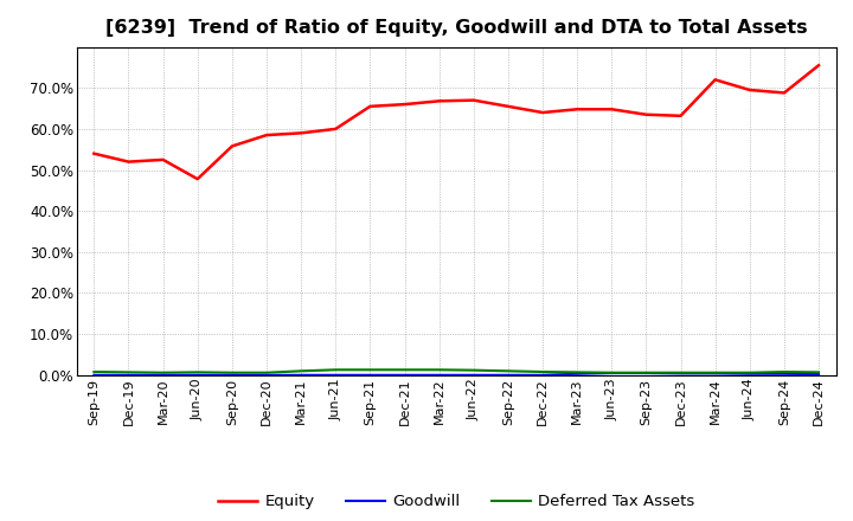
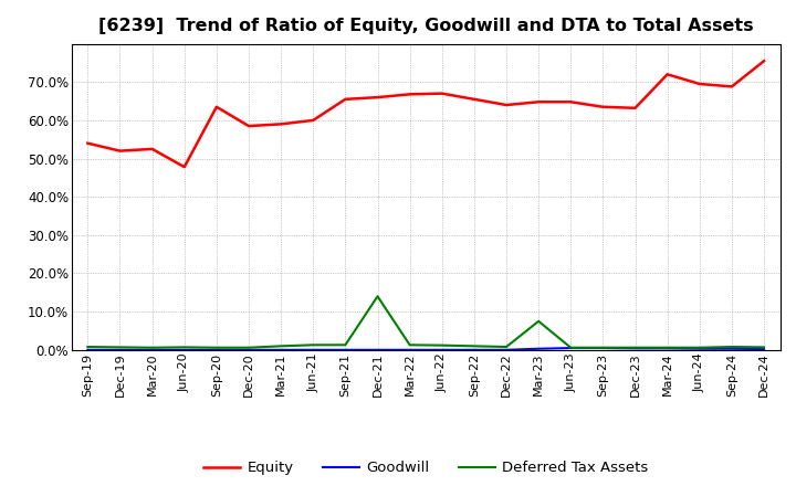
Equity/Sep-20: 55.8% -> 63.5%
Deferred Tax Assets/Dec-21: 1.3% -> 14.0%
Deferred Tax Assets/Mar-23: 0.7% -> 7.5%
